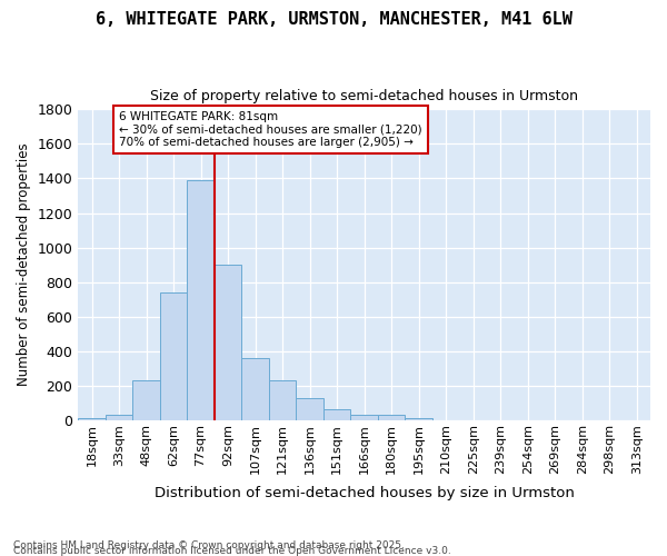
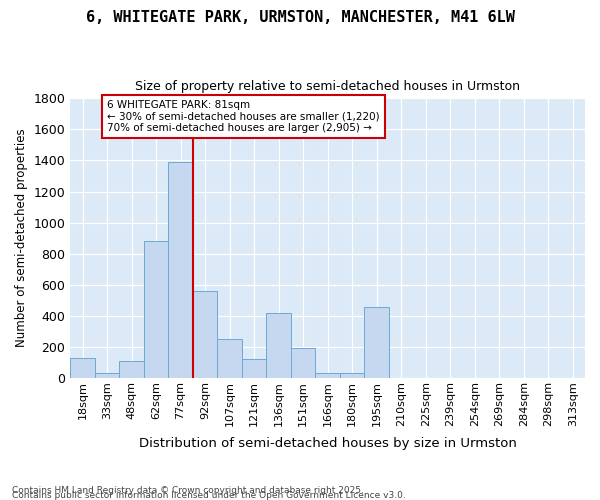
18sqm: 20 -> 130
48sqm: 230 -> 110
62sqm: 740 -> 880
92sqm: 900 -> 560
107sqm: 360 -> 250
121sqm: 230 -> 120
136sqm: 130 -> 420
151sqm: 60 -> 190
195sqm: 10 -> 460
